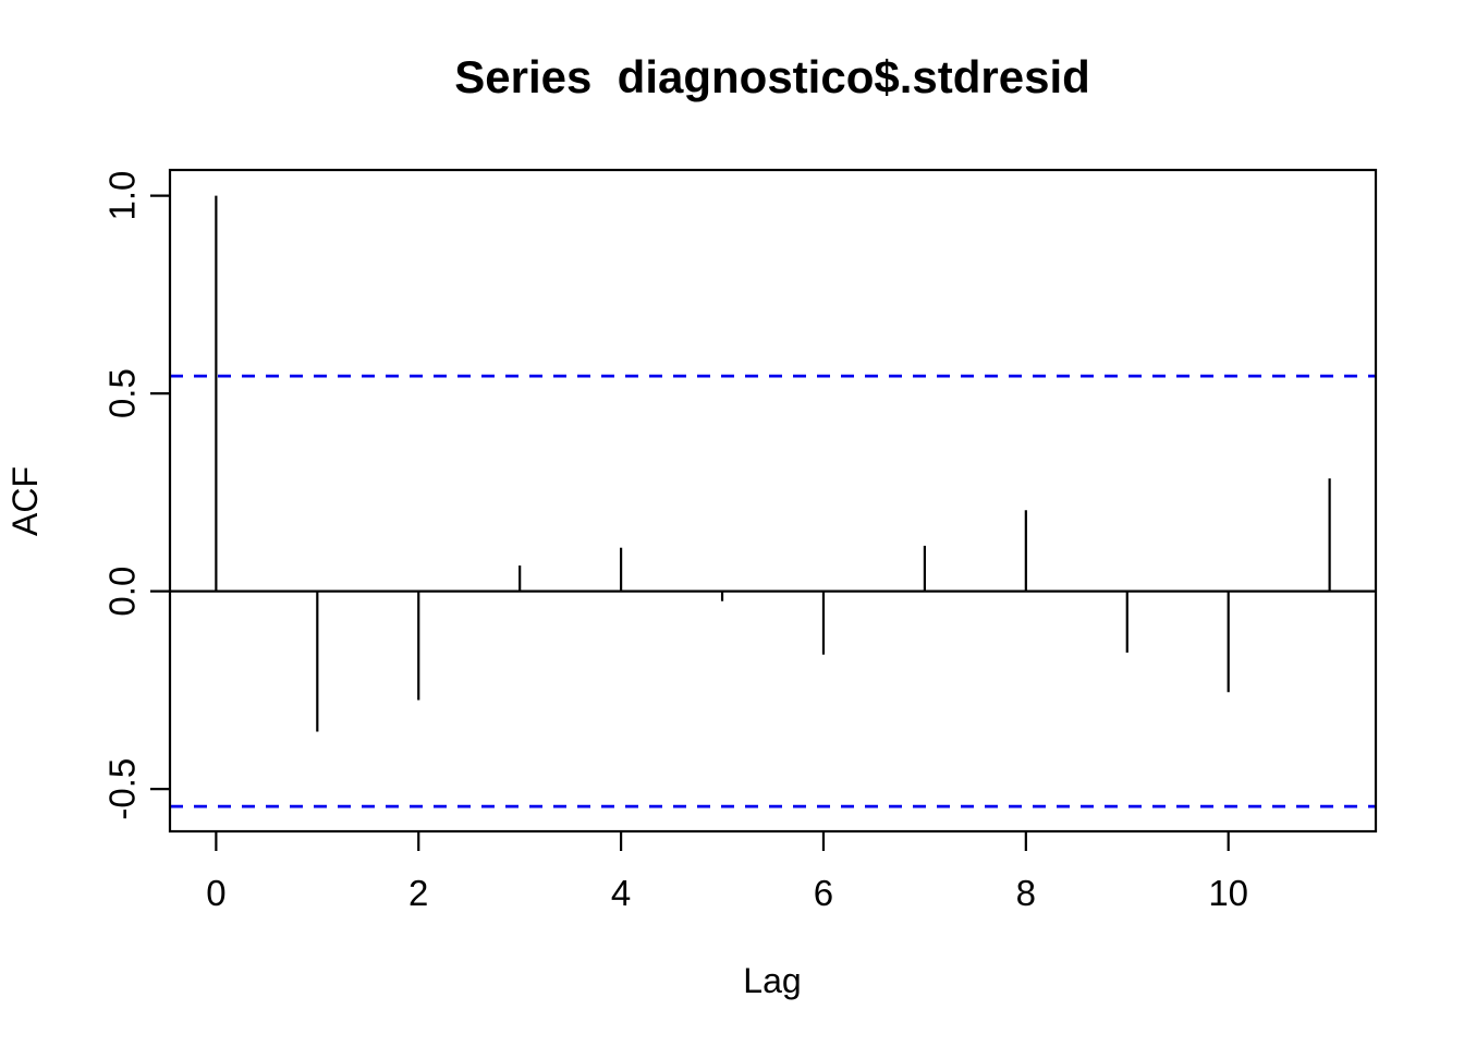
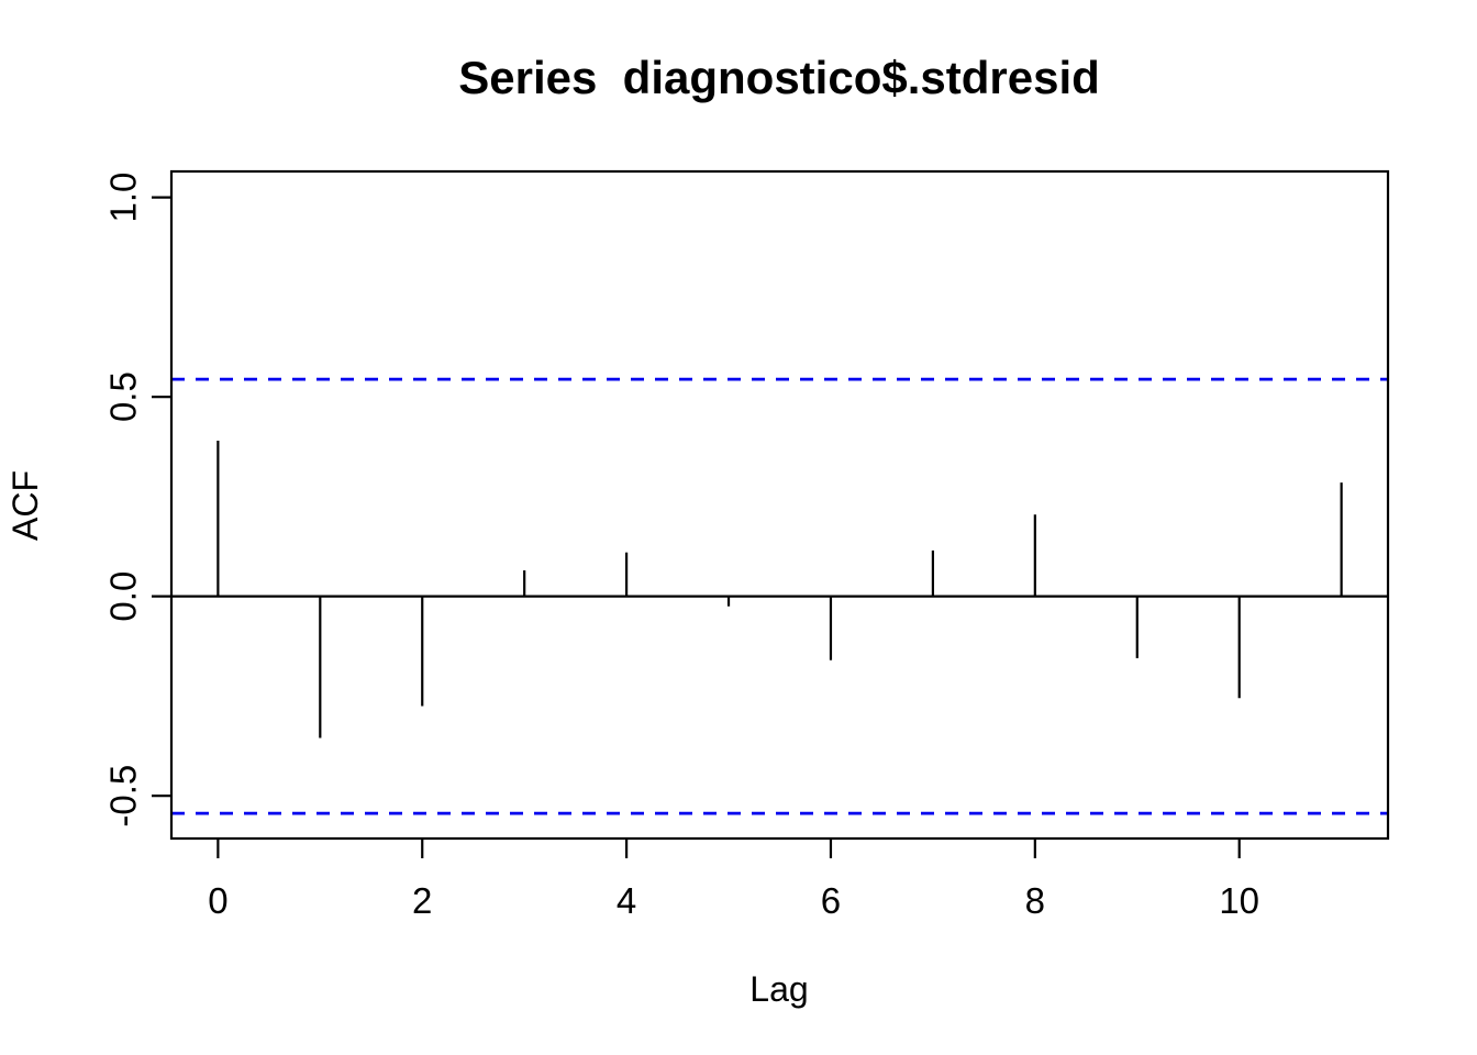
0: 1.00 -> 0.39
